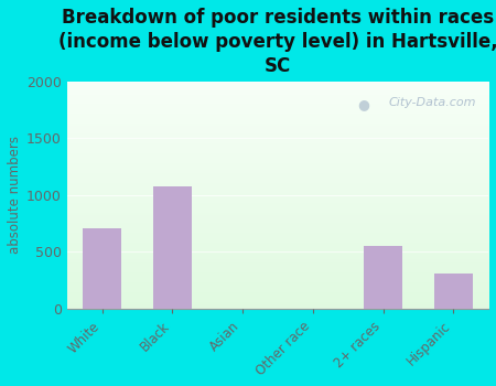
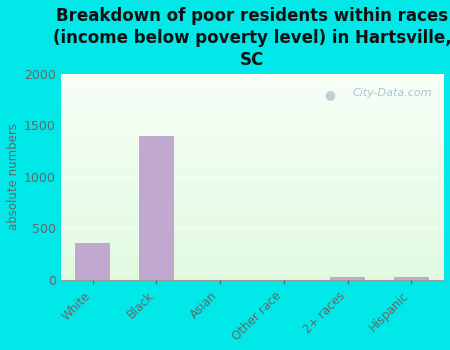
White: 710 -> 360
Black: 1080 -> 1400
2+ races: 550 -> 20
Hispanic: 310 -> 20
